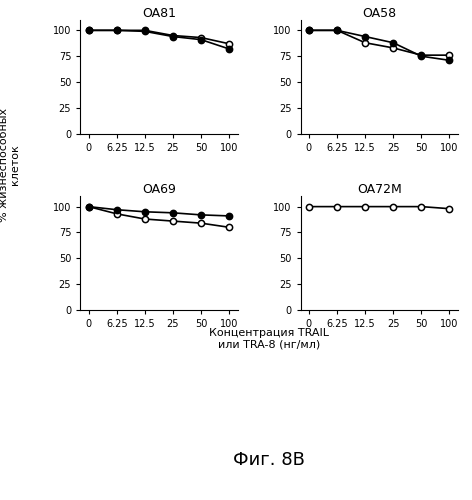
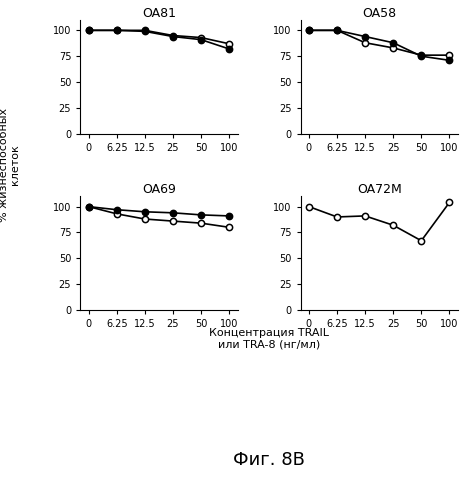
OA72M/6.25: 100 -> 90
OA72M/12.5: 100 -> 91
OA72M/25: 100 -> 82
OA72M/50: 100 -> 67
OA72M/100: 98 -> 104
